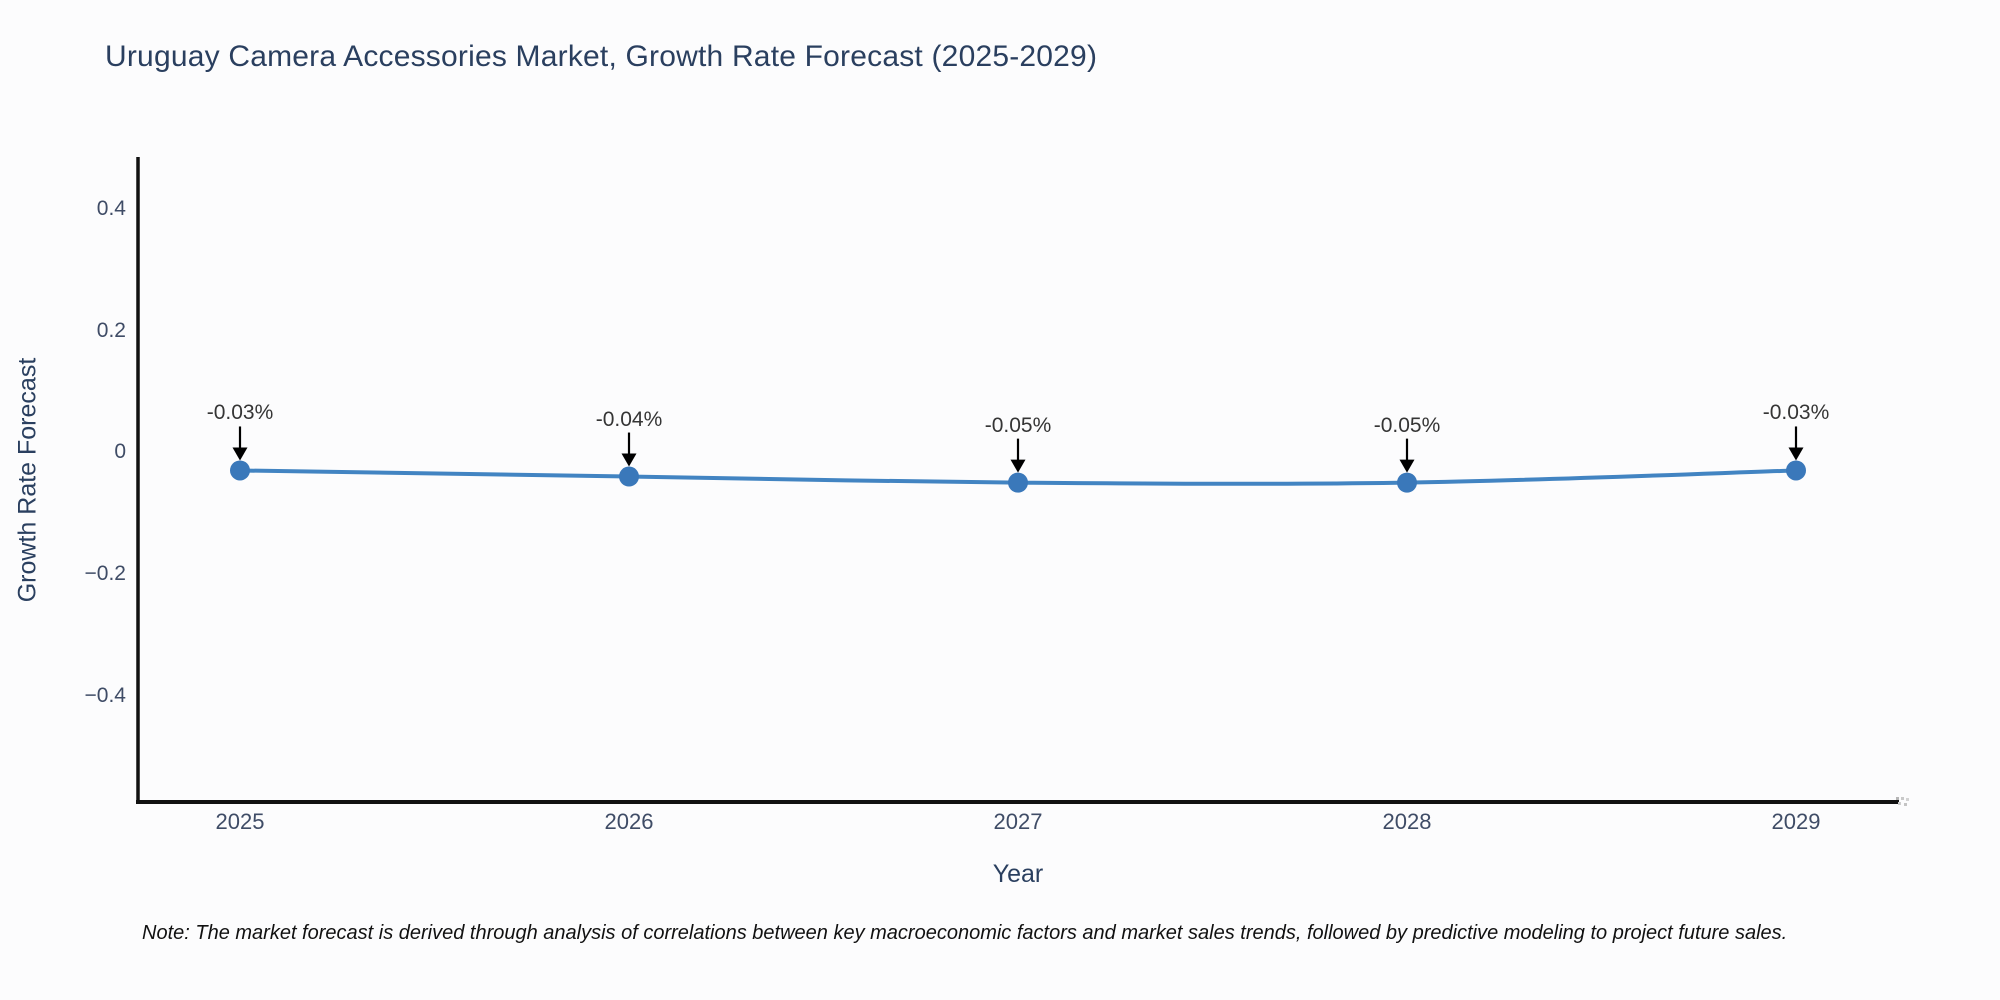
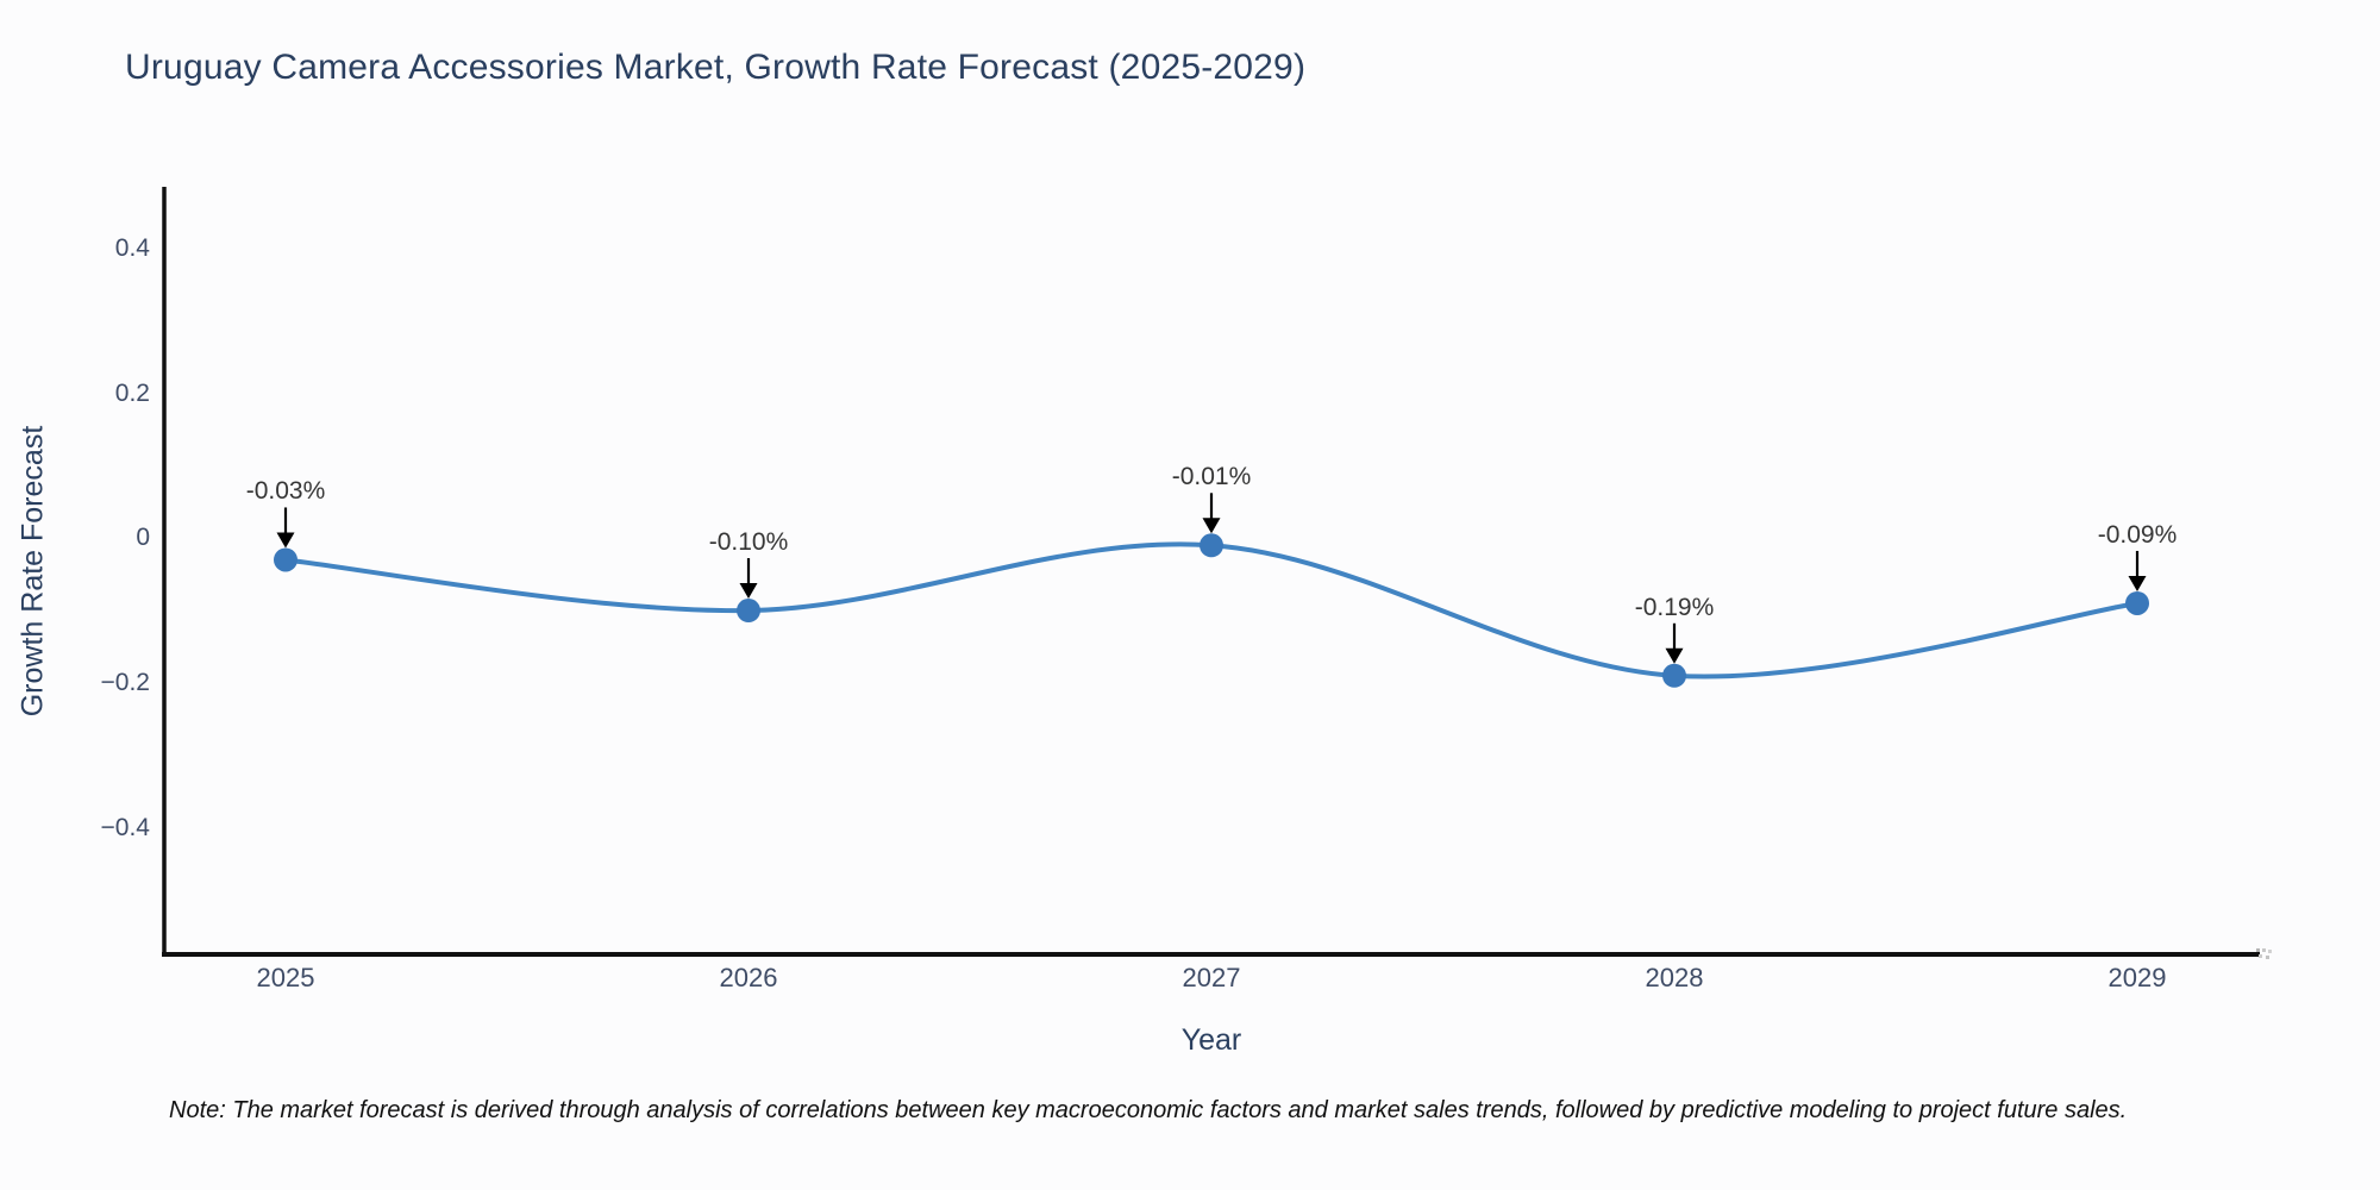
2026: -0.04% -> -0.10%
2027: -0.05% -> -0.01%
2028: -0.05% -> -0.19%
2029: -0.03% -> -0.09%
